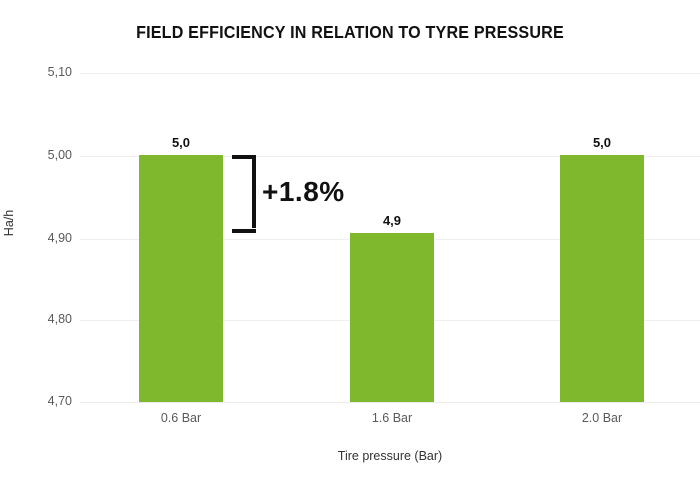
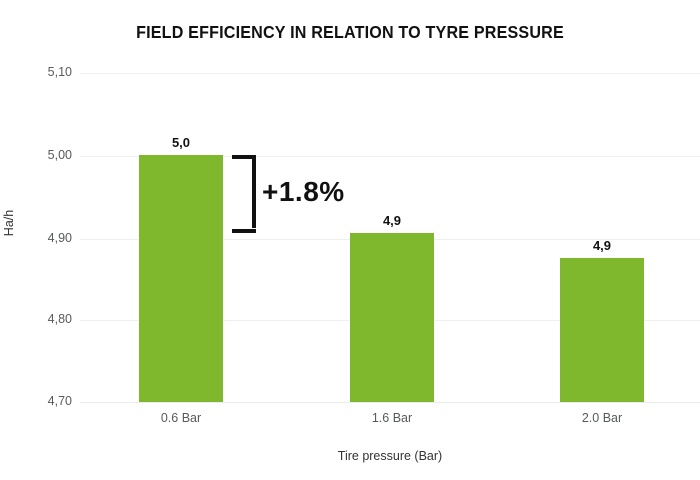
2.0 Bar: 5,0 -> 4,9
